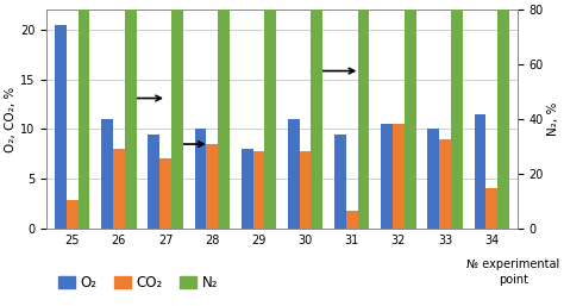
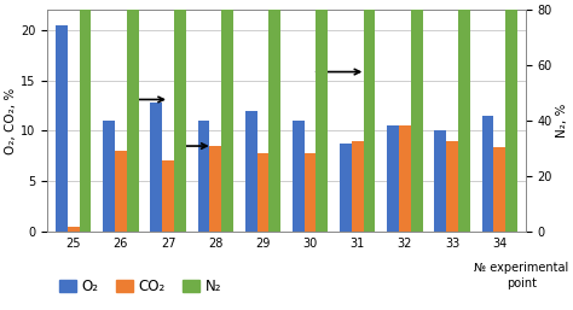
CO₂/25: 2.8 -> 0.5
O₂/27: 9.4 -> 12.8
O₂/28: 10.0 -> 11.0
O₂/29: 8.0 -> 12.0
O₂/31: 9.4 -> 8.7
CO₂/31: 1.8 -> 9.0
CO₂/34: 4.0 -> 8.3
